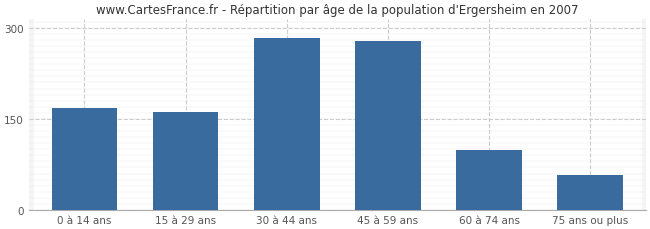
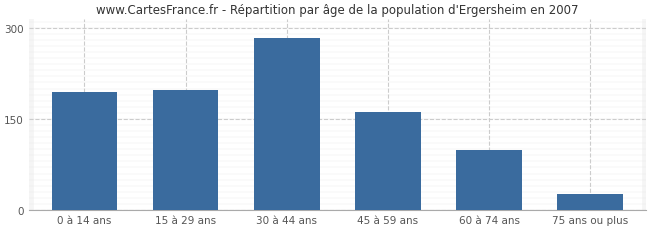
0 à 14 ans: 168 -> 194
15 à 29 ans: 161 -> 198
45 à 59 ans: 278 -> 162
75 ans ou plus: 57 -> 26
